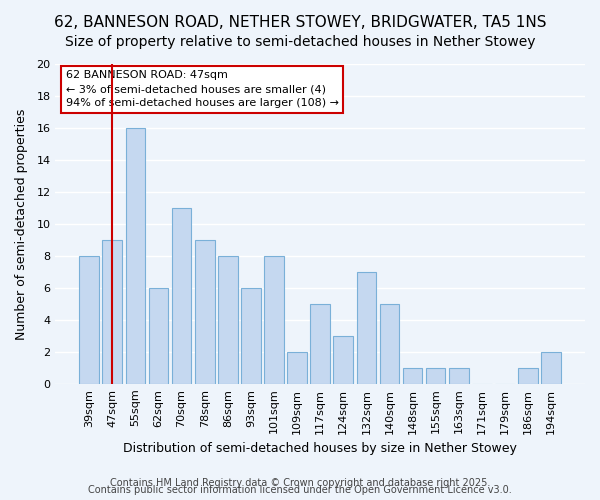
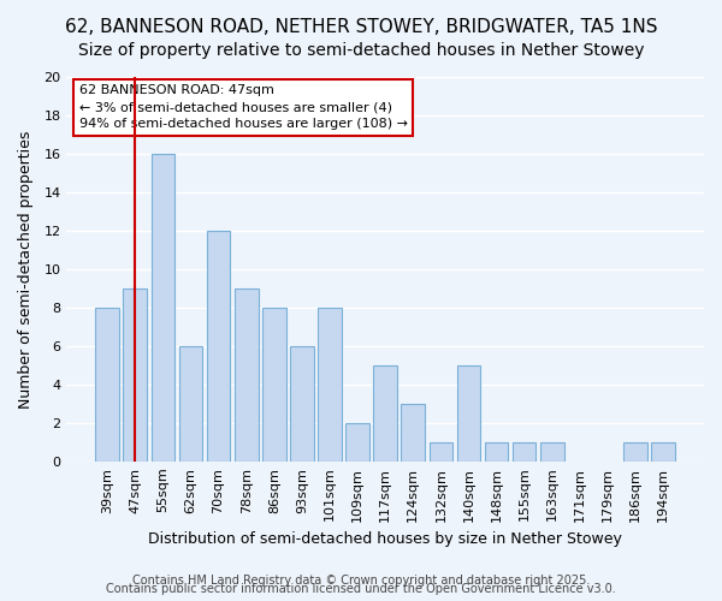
70sqm: 11 -> 12
132sqm: 7 -> 1
194sqm: 2 -> 1
